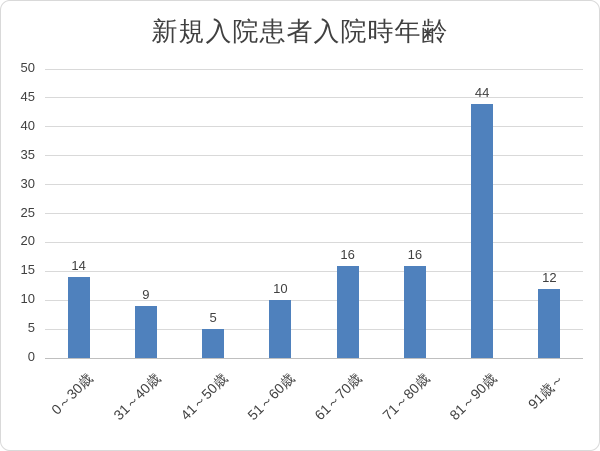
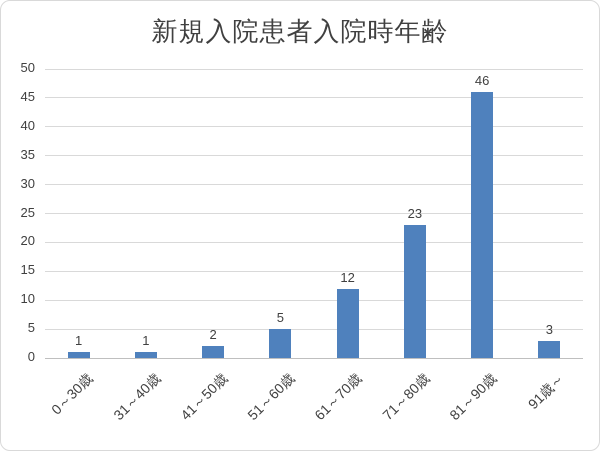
0～30歳: 14 -> 1
31～40歳: 9 -> 1
41～50歳: 5 -> 2
51～60歳: 10 -> 5
61～70歳: 16 -> 12
71～80歳: 16 -> 23
81～90歳: 44 -> 46
91歳～: 12 -> 3
